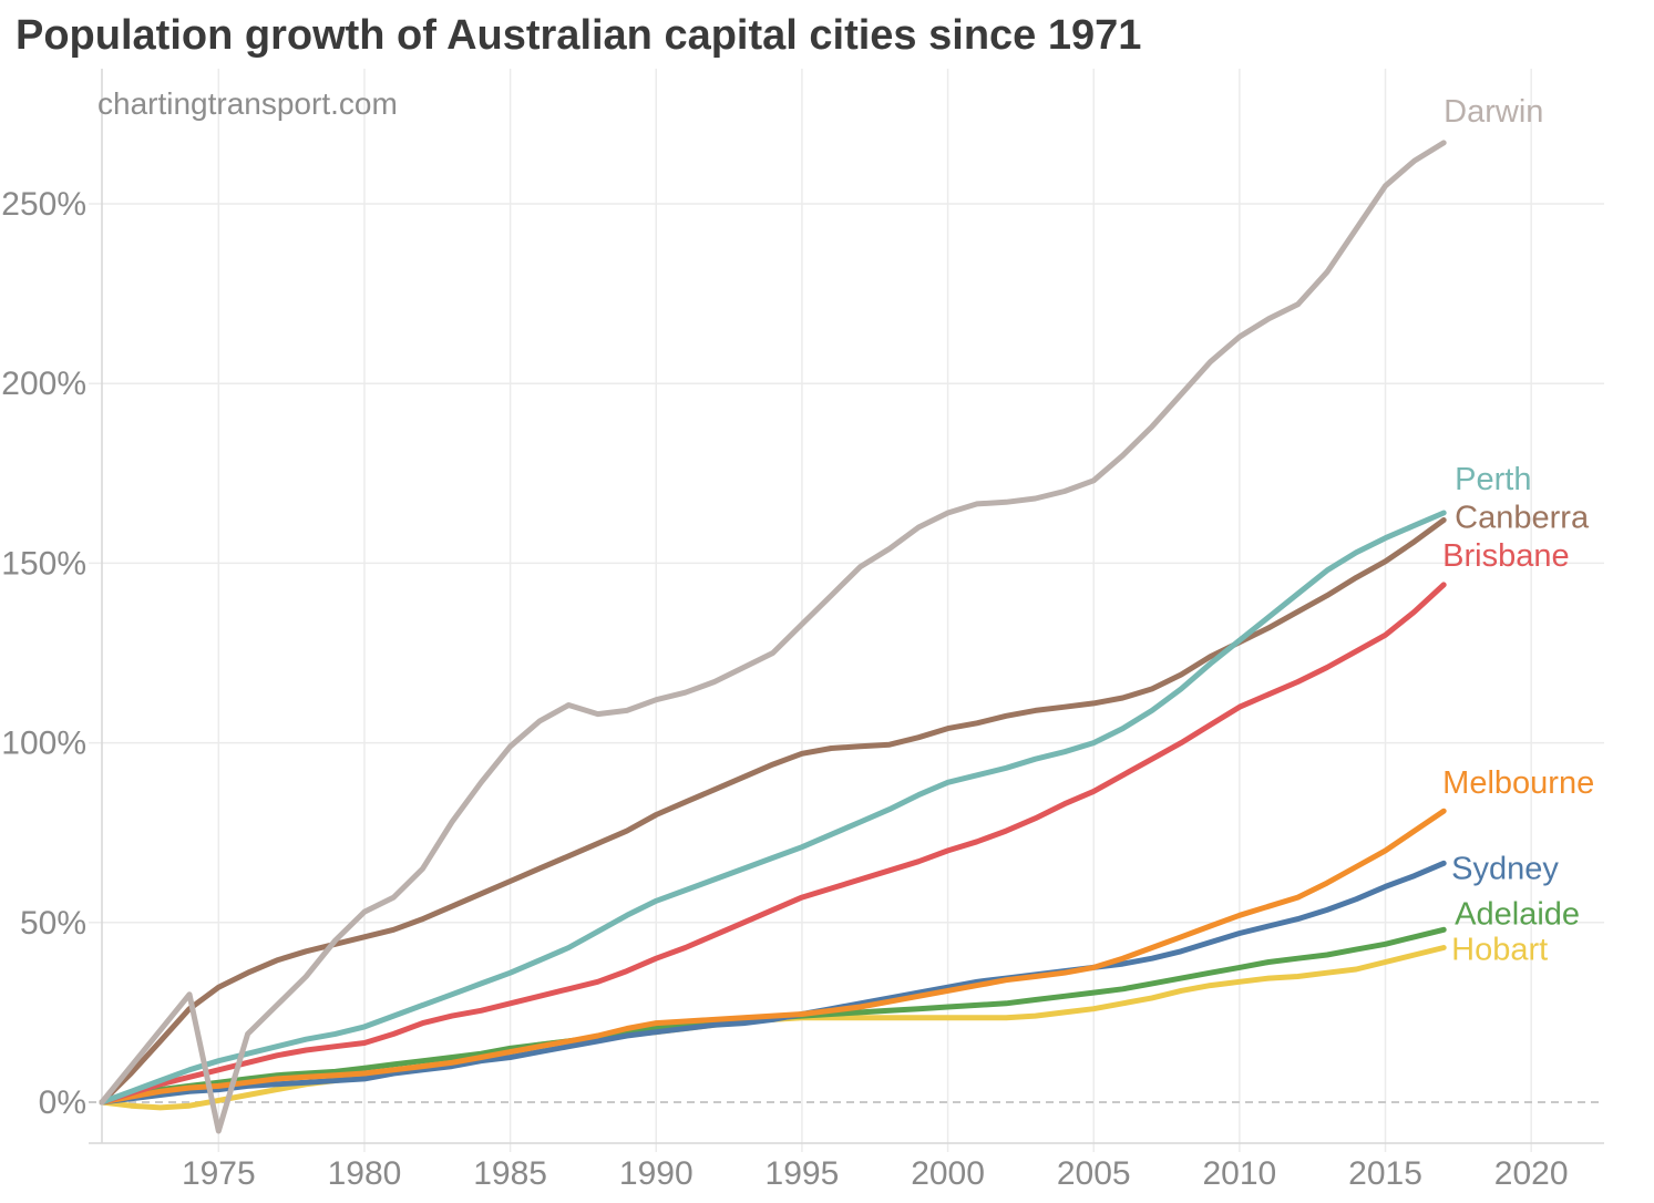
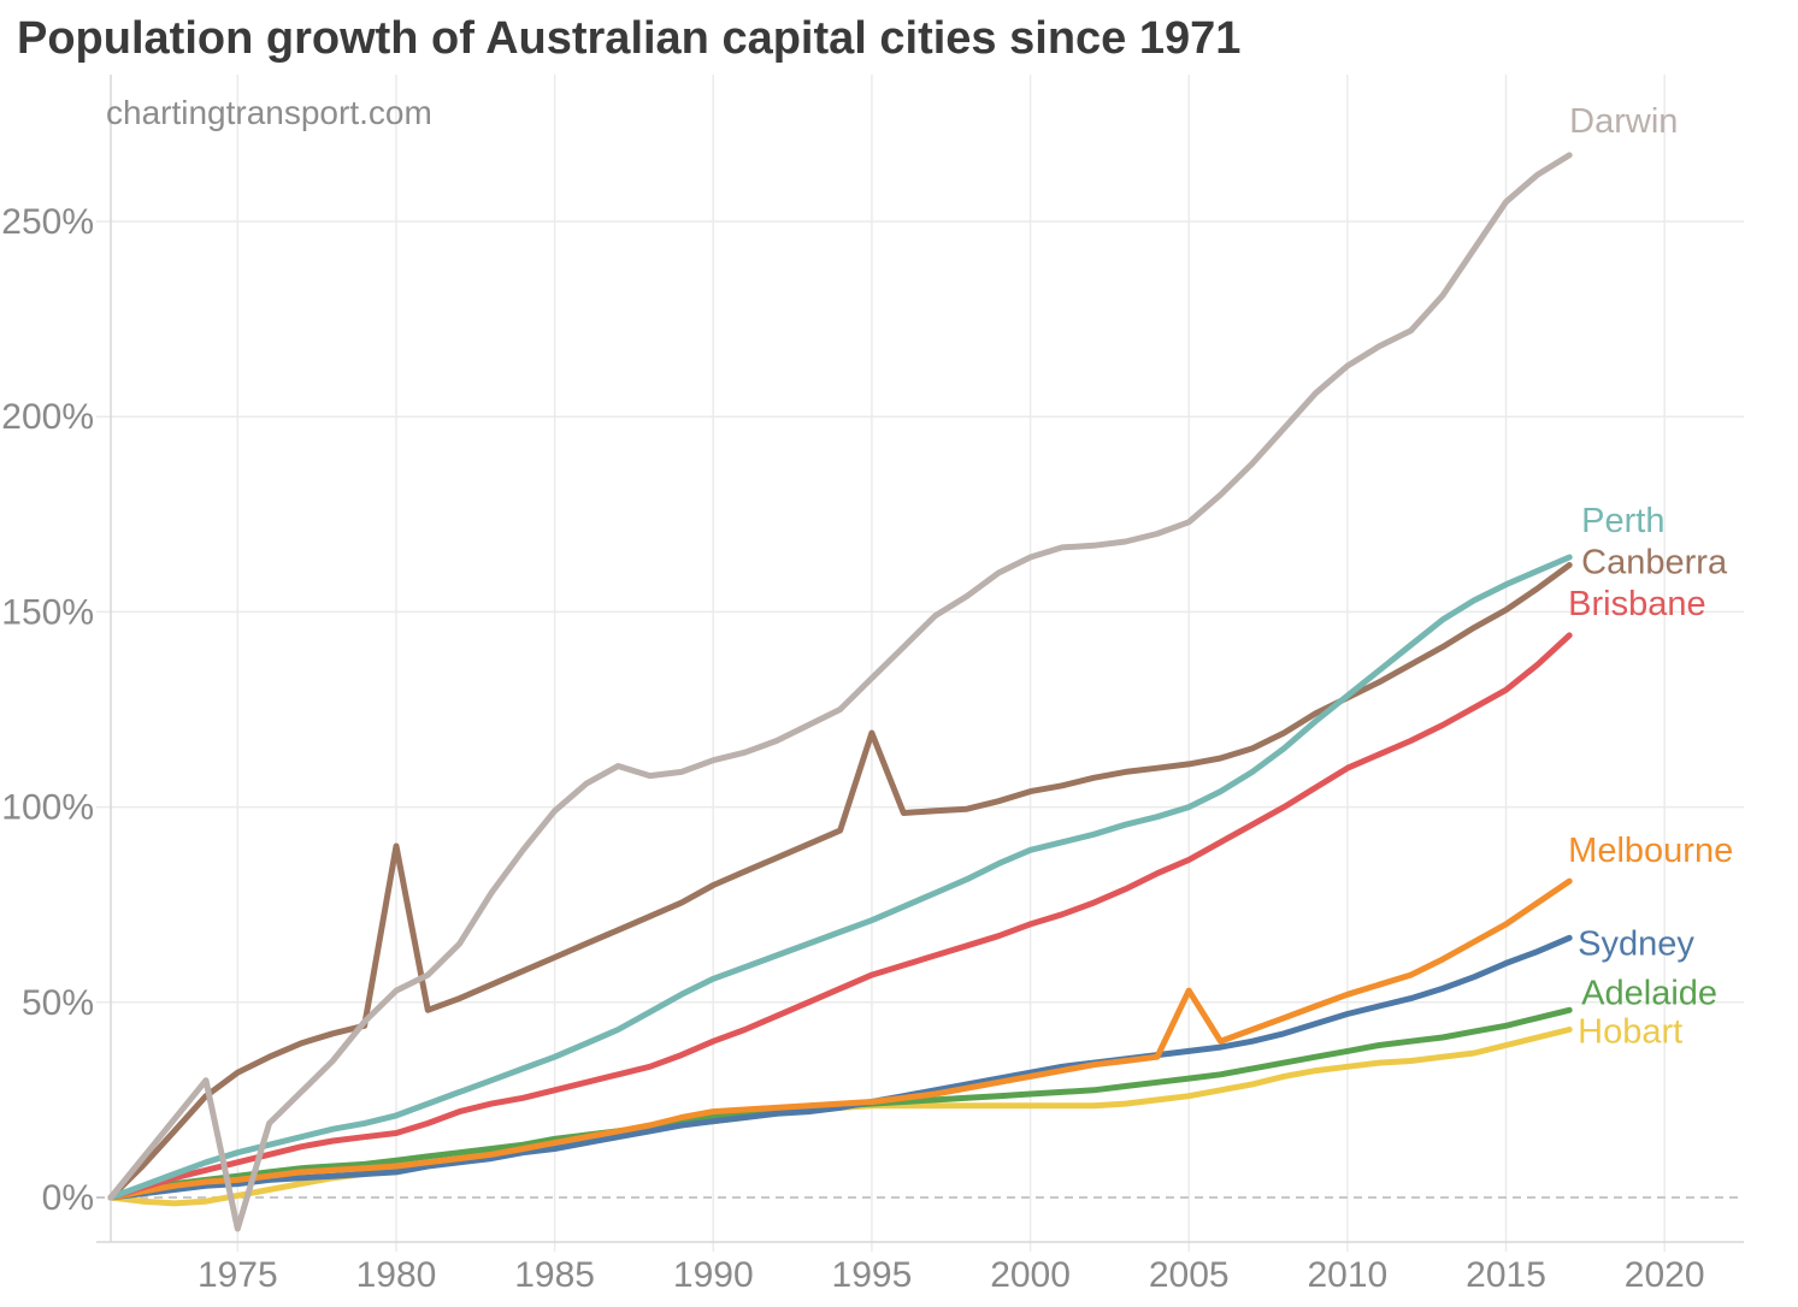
Canberra/1980: 46% -> 90%
Canberra/1995: 97% -> 119%
Melbourne/2005: 38% -> 53%
